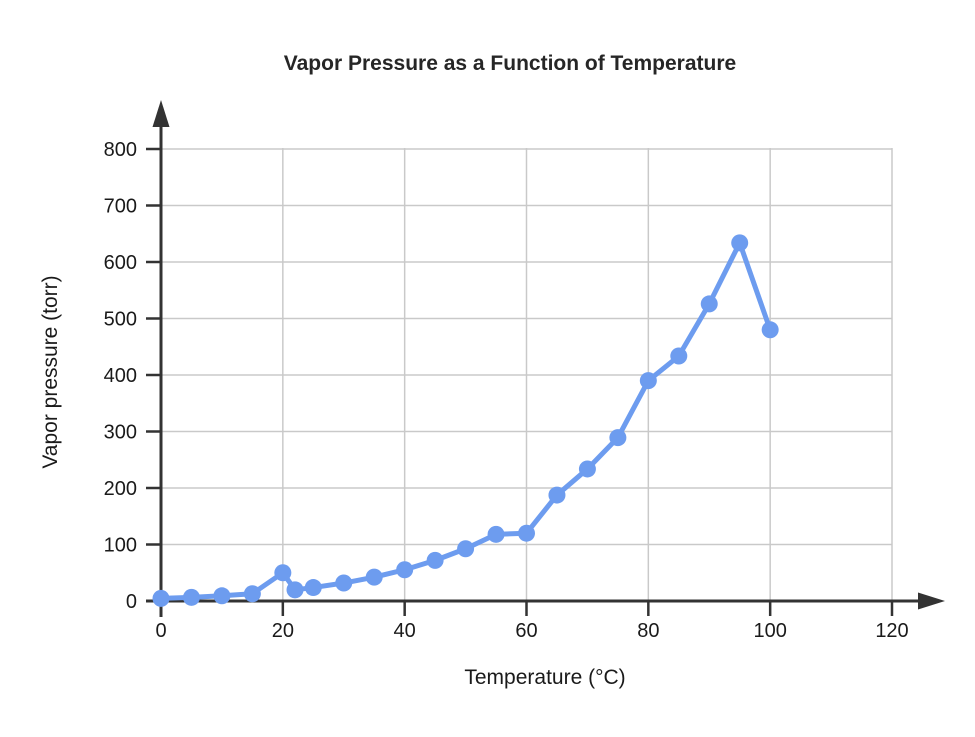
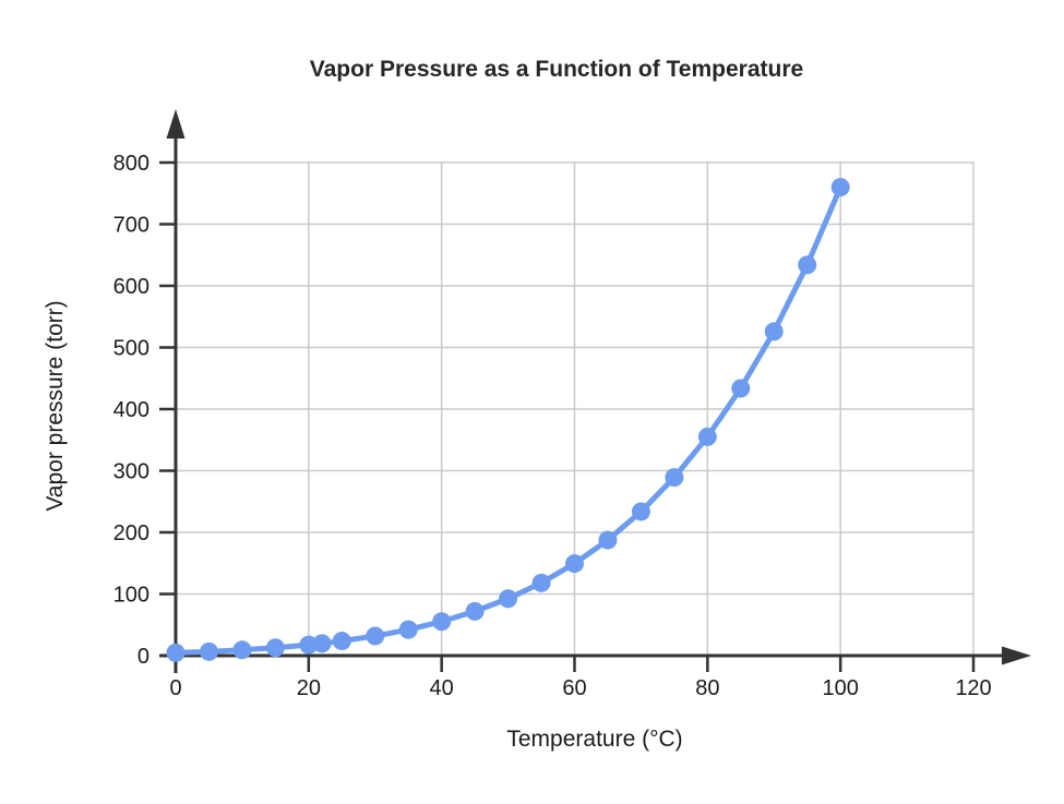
20: 50 -> 20
60: 120 -> 150
80: 390 -> 360
100: 480 -> 760
